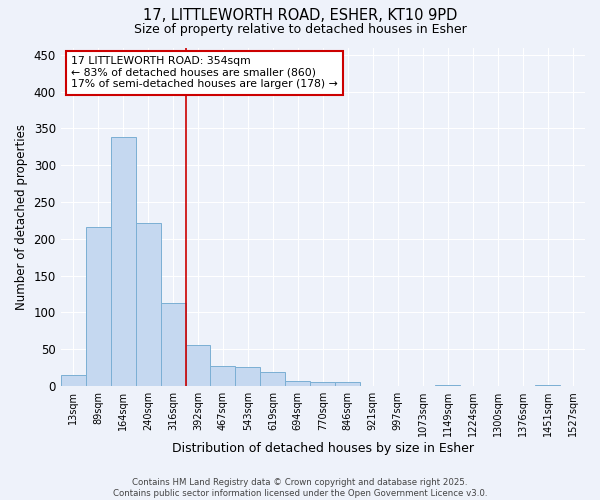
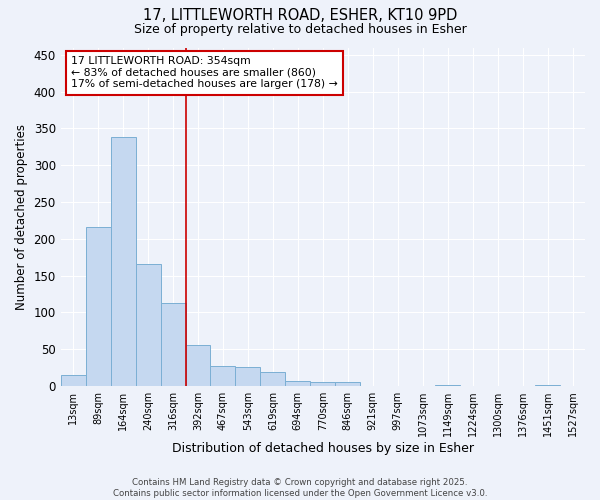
240sqm: 222 -> 166
